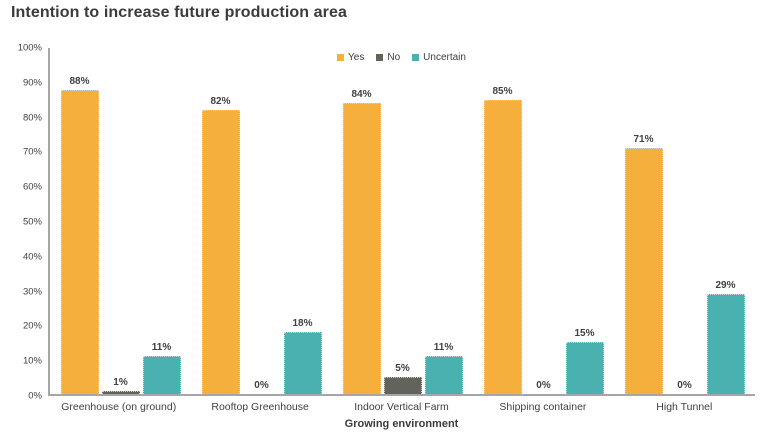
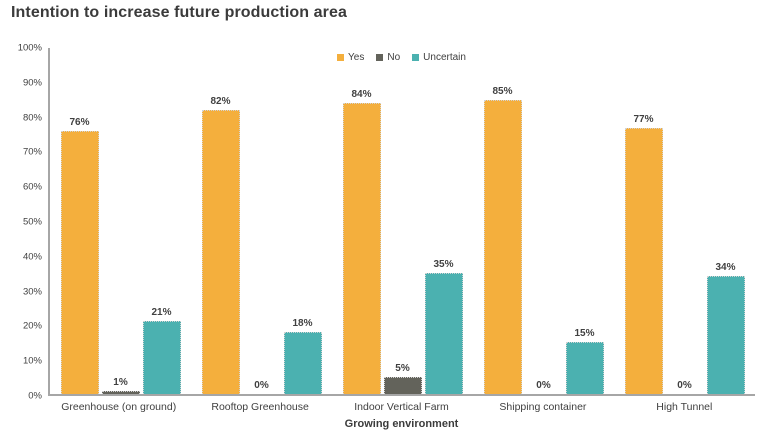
Yes/Greenhouse (on ground): 88% -> 76%
Uncertain/Greenhouse (on ground): 11% -> 21%
Uncertain/Indoor Vertical Farm: 11% -> 35%
Yes/High Tunnel: 71% -> 77%
Uncertain/High Tunnel: 29% -> 34%
